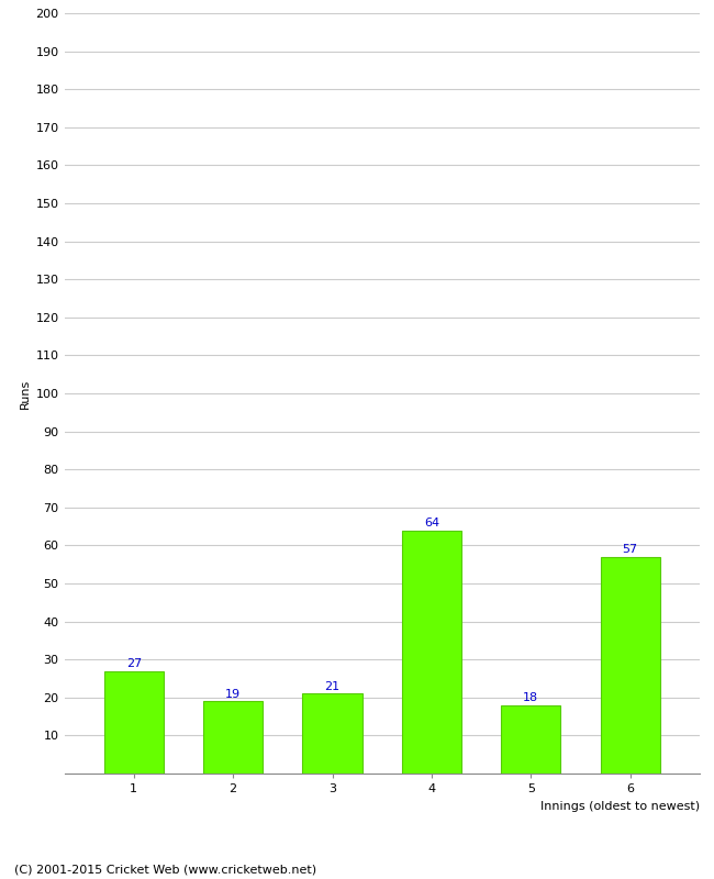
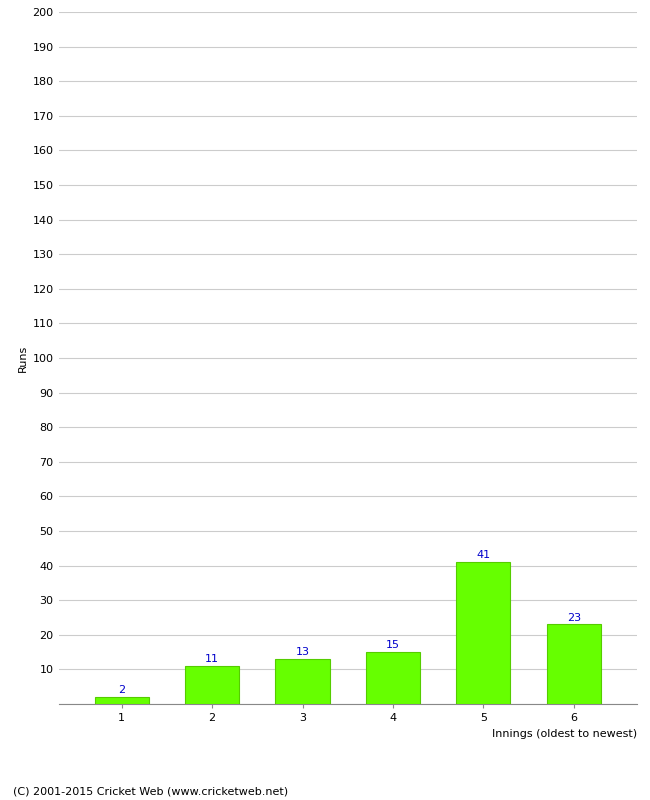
1: 27 -> 2
2: 19 -> 11
3: 21 -> 13
4: 64 -> 15
5: 18 -> 41
6: 57 -> 23
